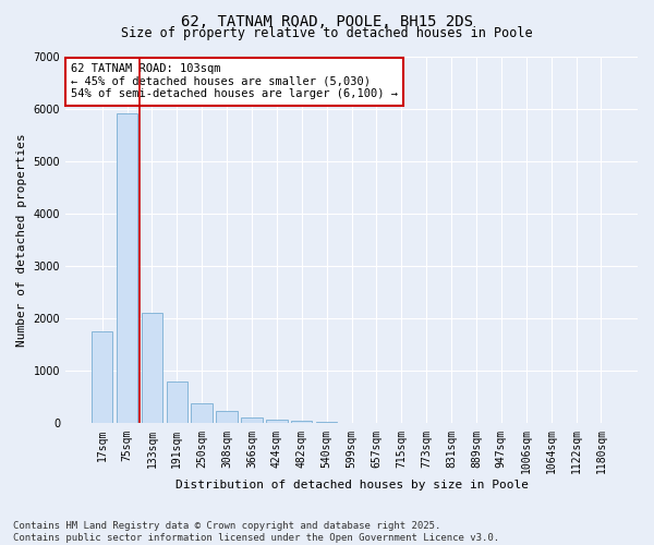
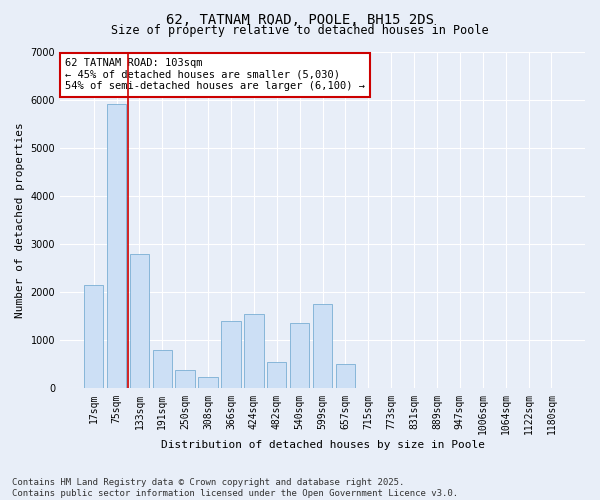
17sqm: 1750 -> 2150
133sqm: 2100 -> 2800
366sqm: 120 -> 1400
424sqm: 80 -> 1550
482sqm: 60 -> 550
540sqm: 30 -> 1350
599sqm: 10 -> 1750
657sqm: 0 -> 500
